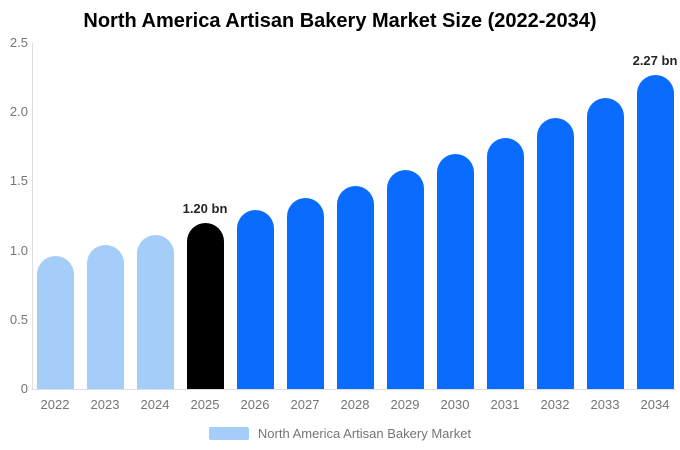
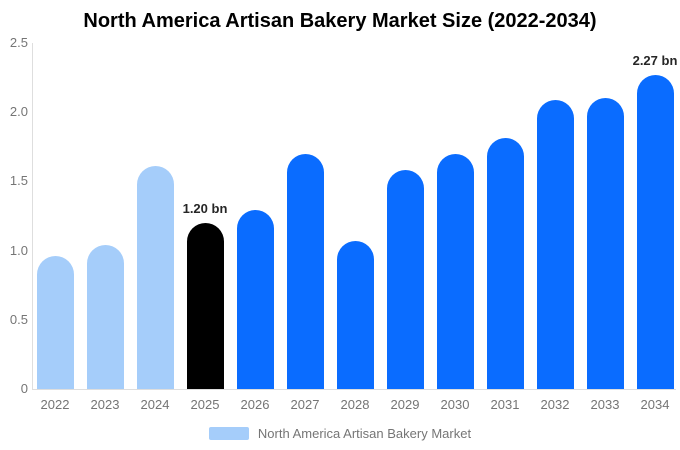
2024: 1.11 -> 1.61
2027: 1.38 -> 1.70
2028: 1.47 -> 1.07
2032: 1.96 -> 2.09
